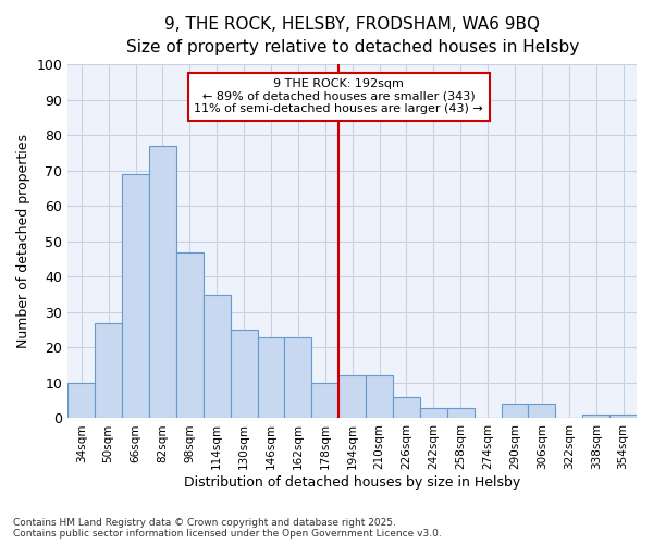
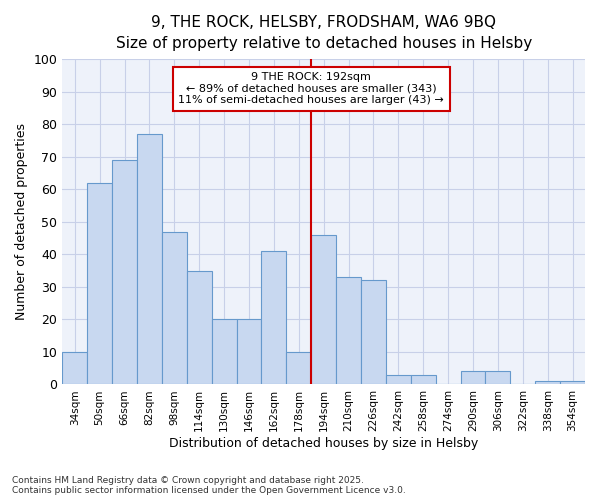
50sqm: 27 -> 62
130sqm: 25 -> 20
146sqm: 23 -> 20
162sqm: 23 -> 41
194sqm: 12 -> 46
210sqm: 12 -> 33
226sqm: 6 -> 32
